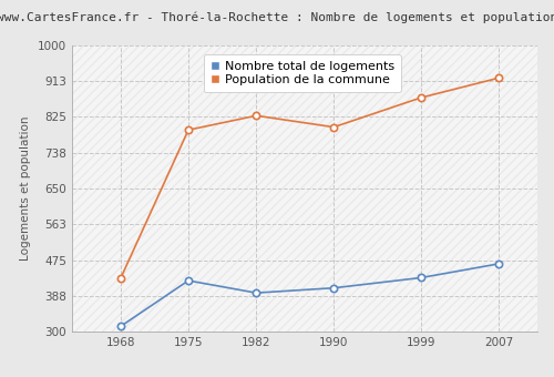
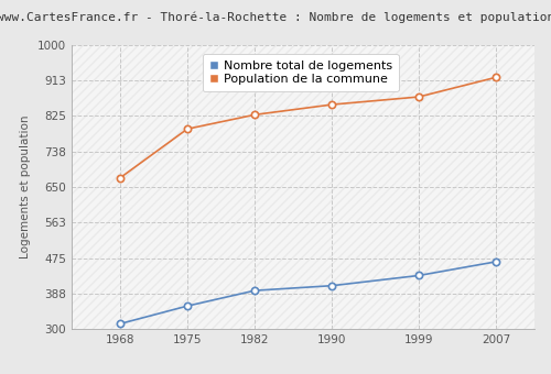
Population de la commune/1968: 430 -> 672
Nombre total de logements/1975: 425 -> 357
Population de la commune/1990: 800 -> 853
